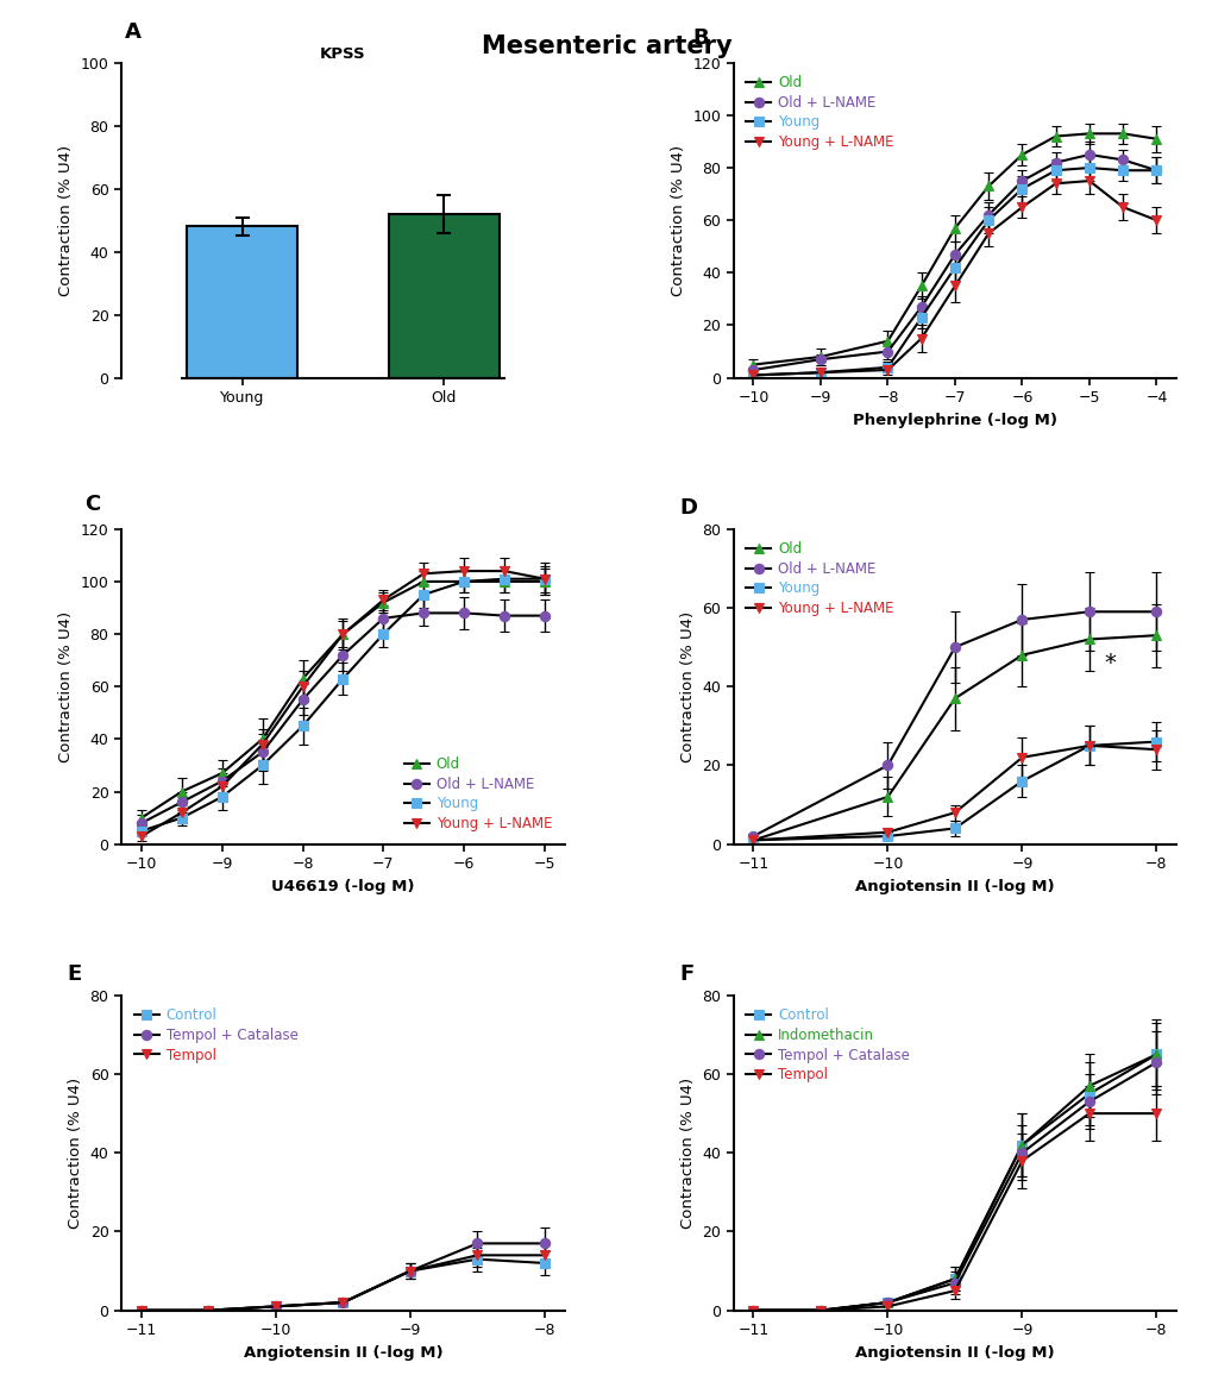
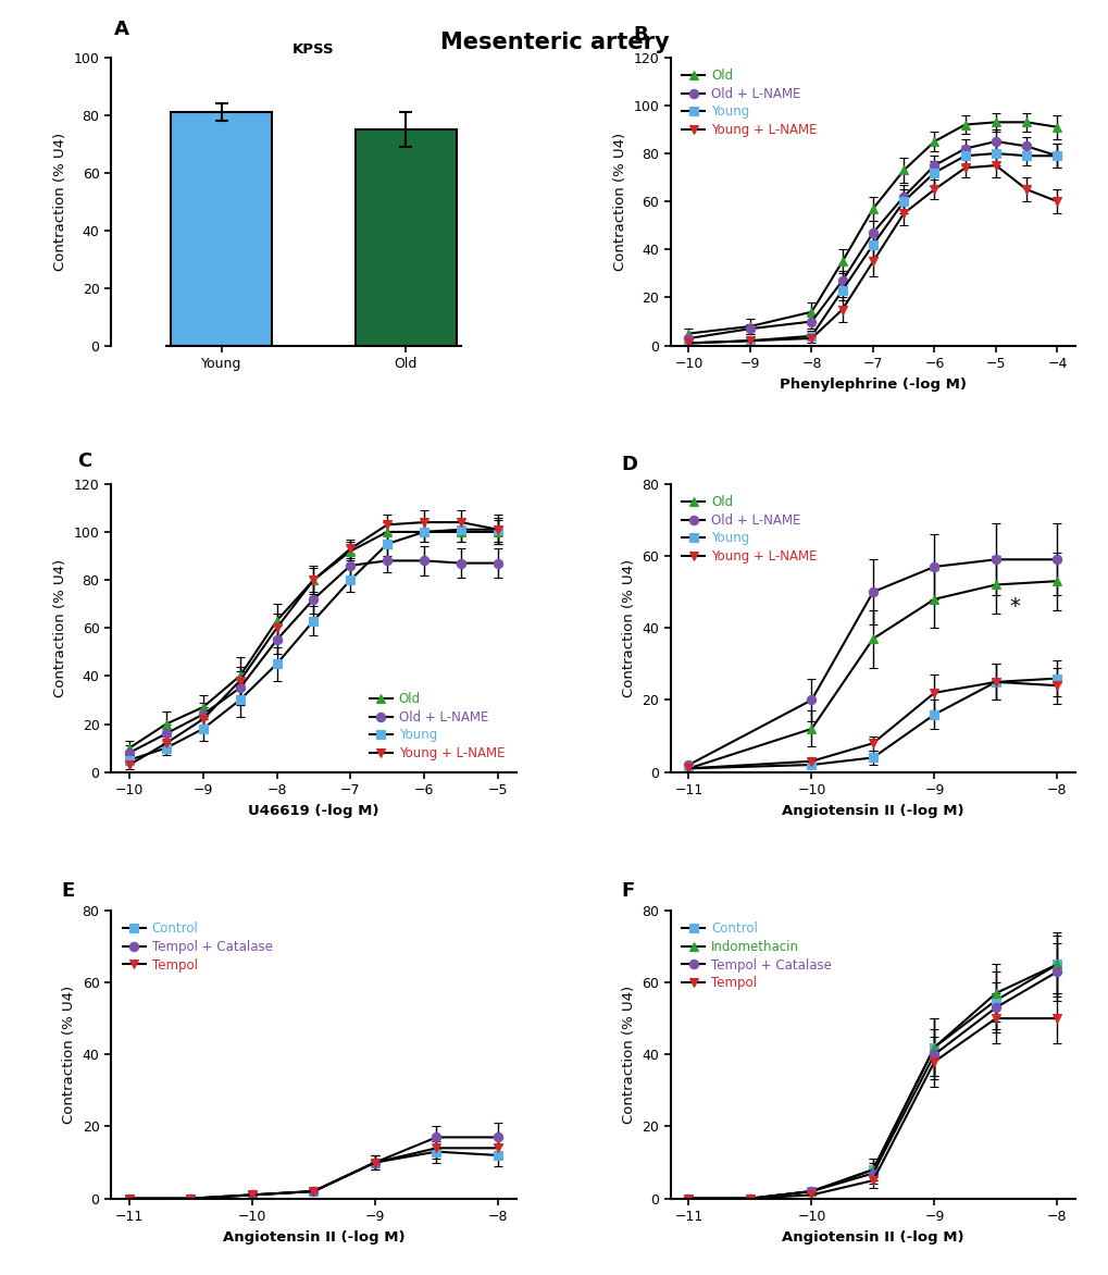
KPSS/Young: 48 -> 81
KPSS/Old: 52 -> 75
